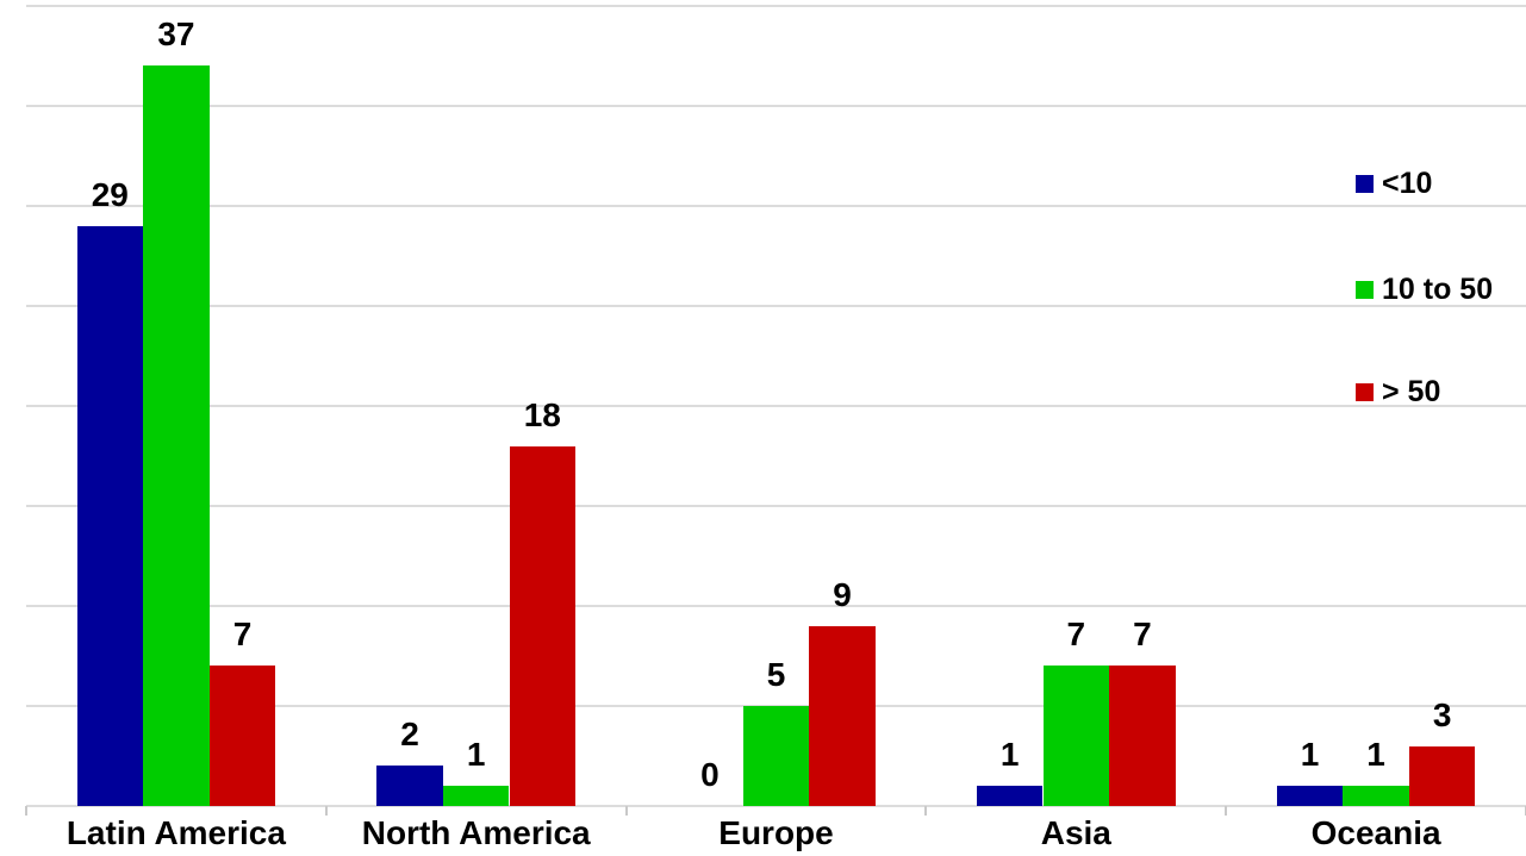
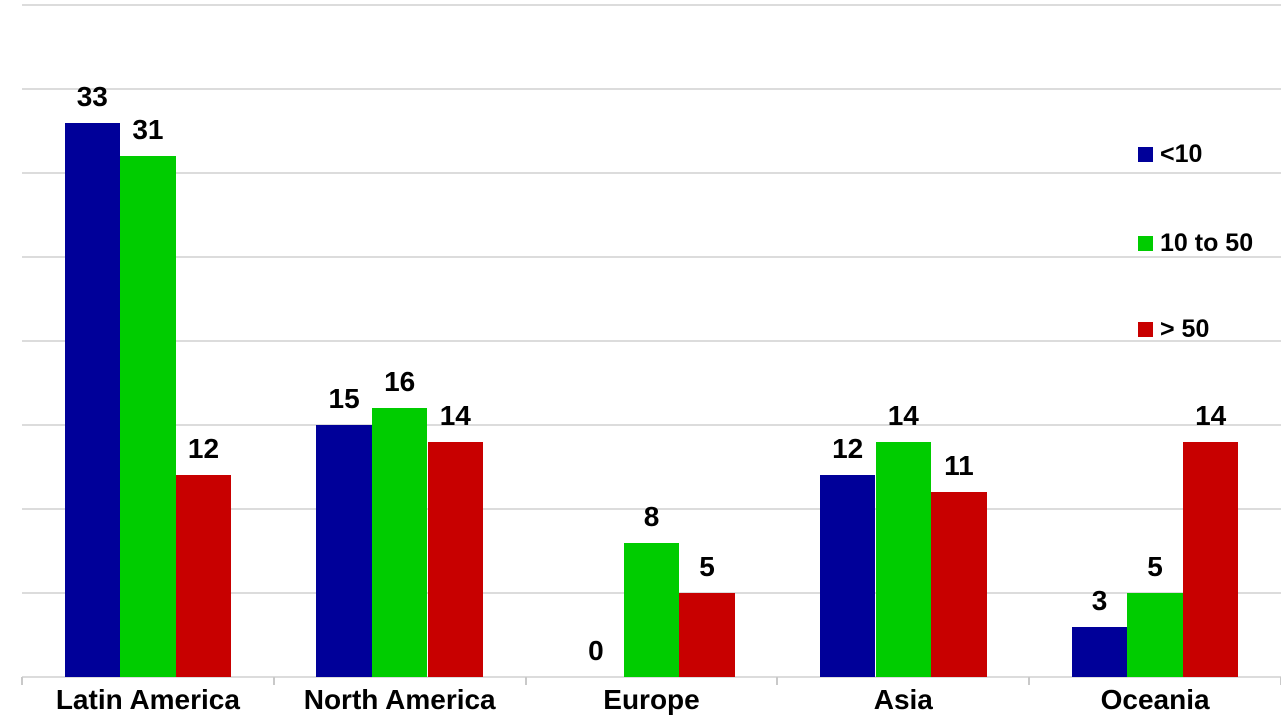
<10/Latin America: 29 -> 33
10 to 50/Latin America: 37 -> 31
> 50/Latin America: 7 -> 12
<10/North America: 2 -> 15
10 to 50/North America: 1 -> 16
> 50/North America: 18 -> 14
10 to 50/Europe: 5 -> 8
> 50/Europe: 9 -> 5
<10/Asia: 1 -> 12
10 to 50/Asia: 7 -> 14
> 50/Asia: 7 -> 11
<10/Oceania: 1 -> 3
10 to 50/Oceania: 1 -> 5
> 50/Oceania: 3 -> 14
